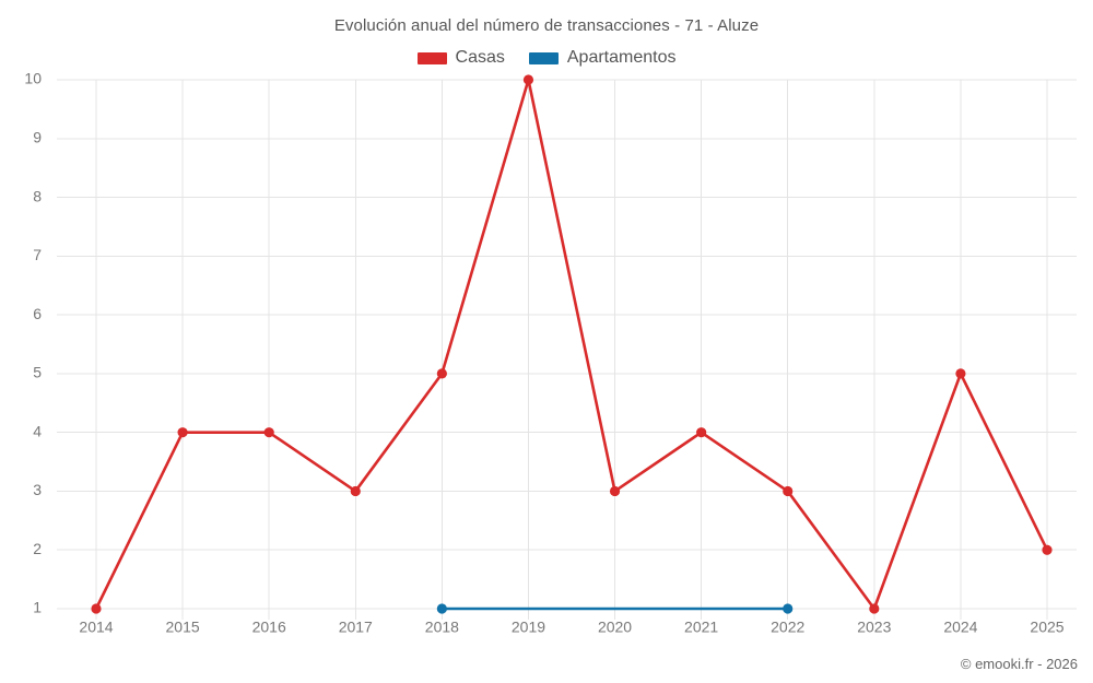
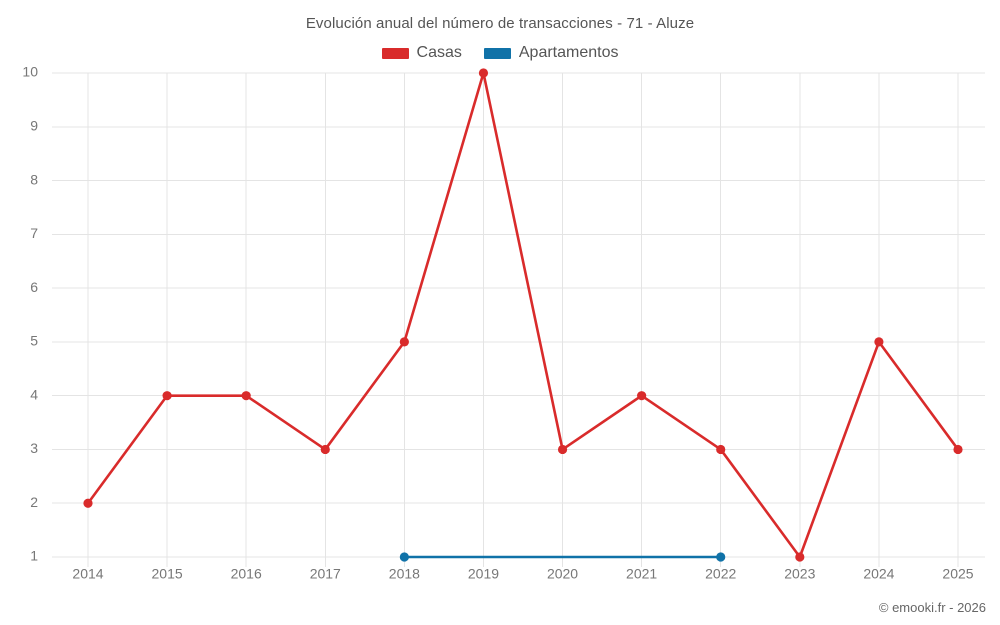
Casas/2014: 1 -> 2
Casas/2025: 2 -> 3
